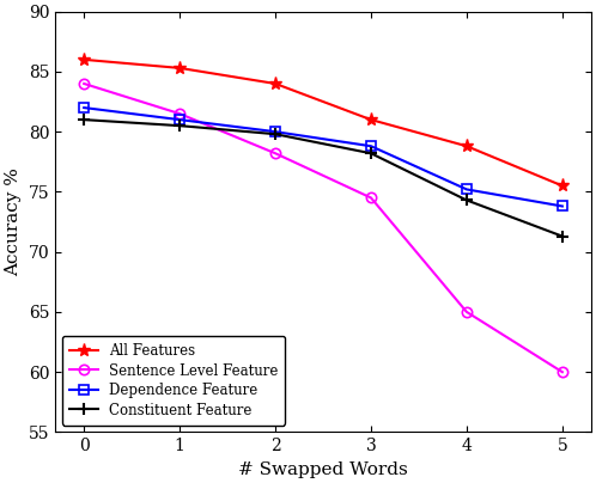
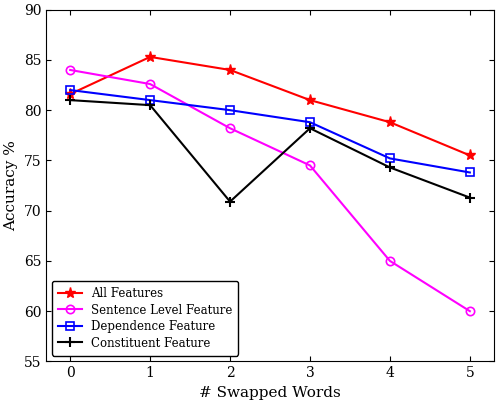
All Features/0: 86.0 -> 81.6
Sentence Level Feature/1: 81.5 -> 82.6
Constituent Feature/2: 79.8 -> 70.9
